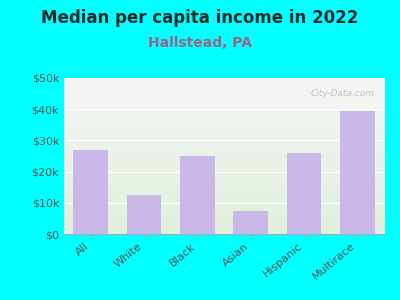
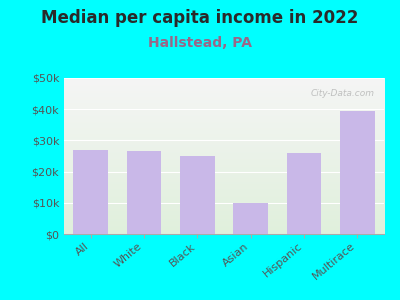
White: $12.5k -> $26.5k
Asian: $7.5k -> $10.0k
